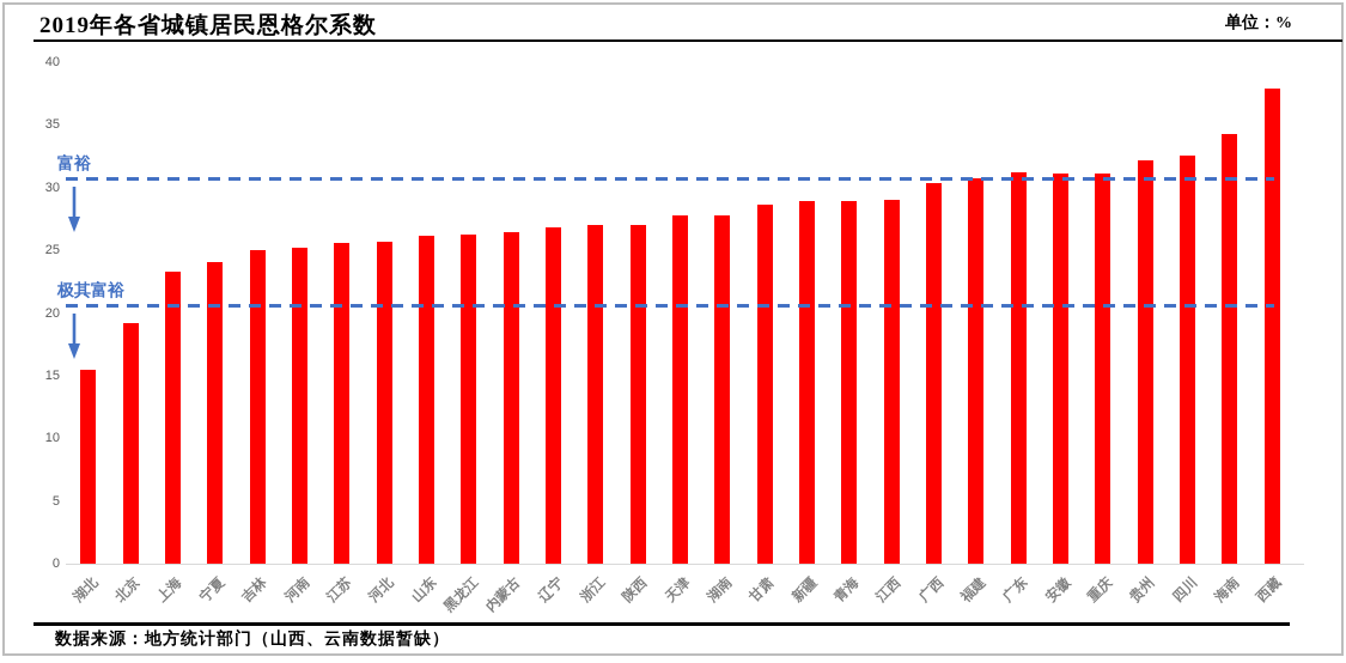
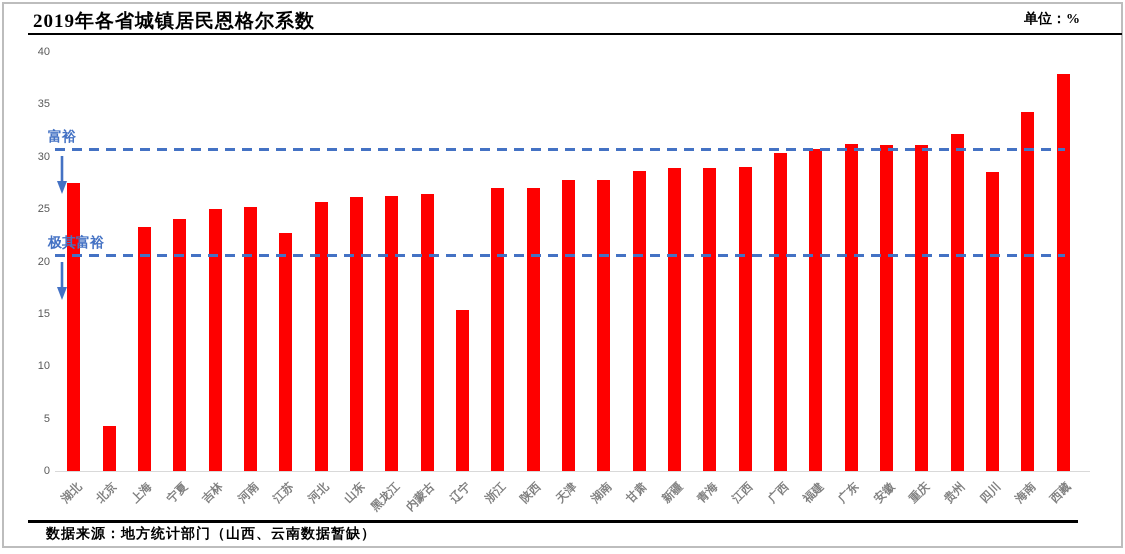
湖北: 15.5 -> 27.5
北京: 19.2 -> 4.3
江苏: 25.6 -> 22.7
辽宁: 26.8 -> 15.4
四川: 32.6 -> 28.5
